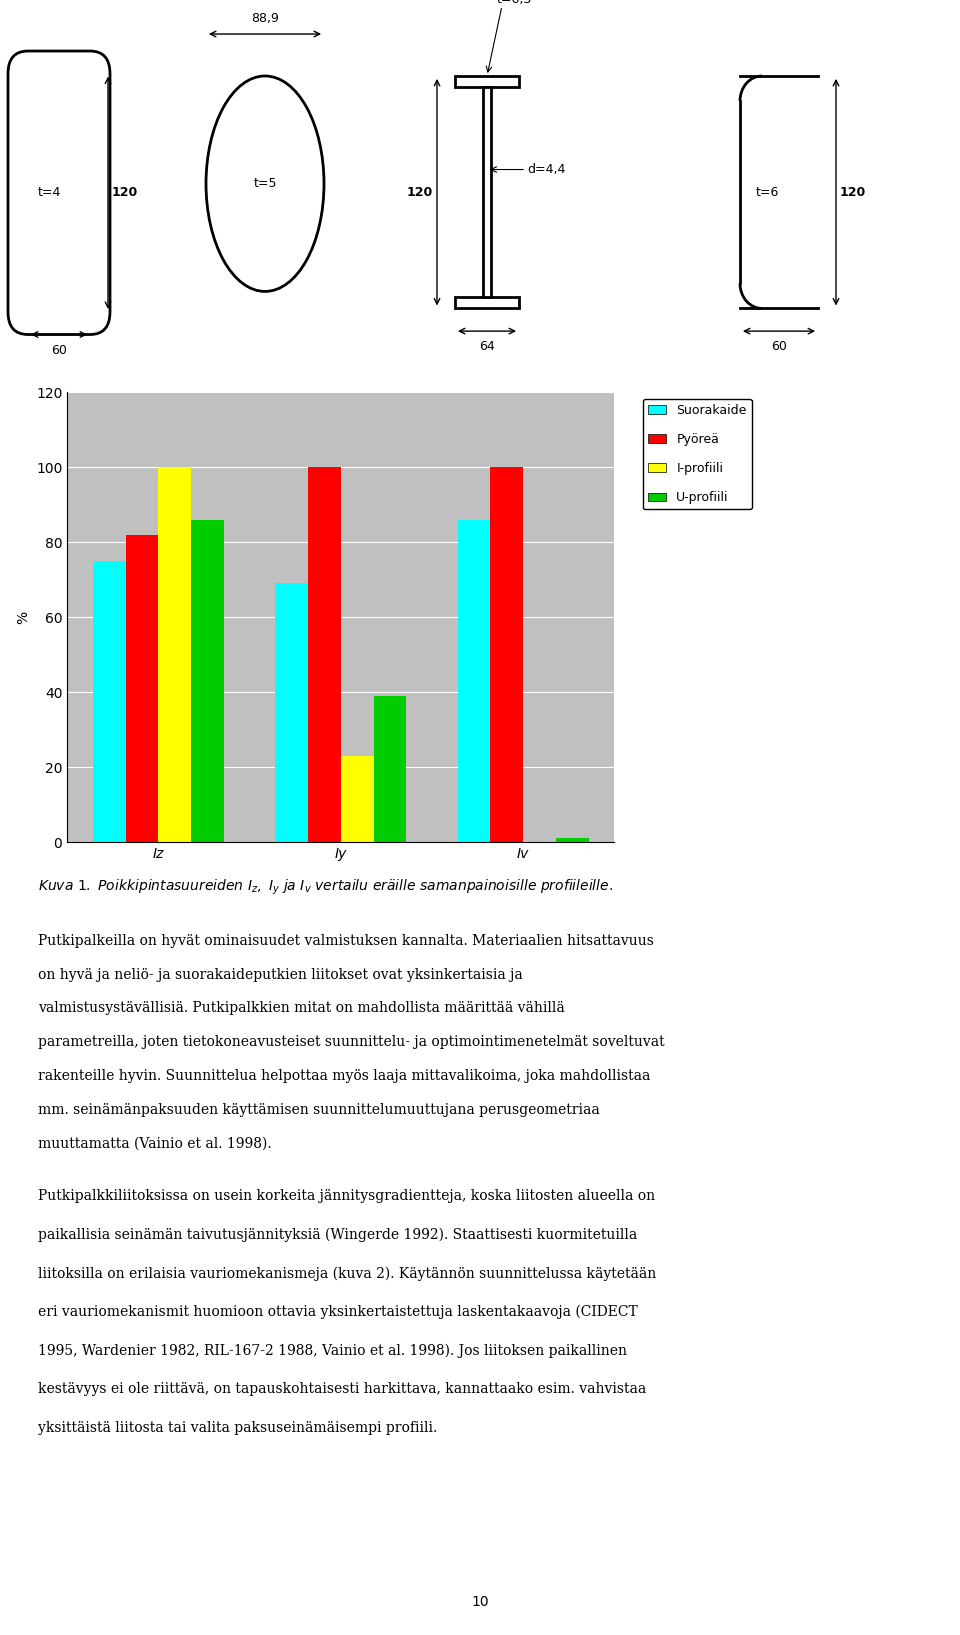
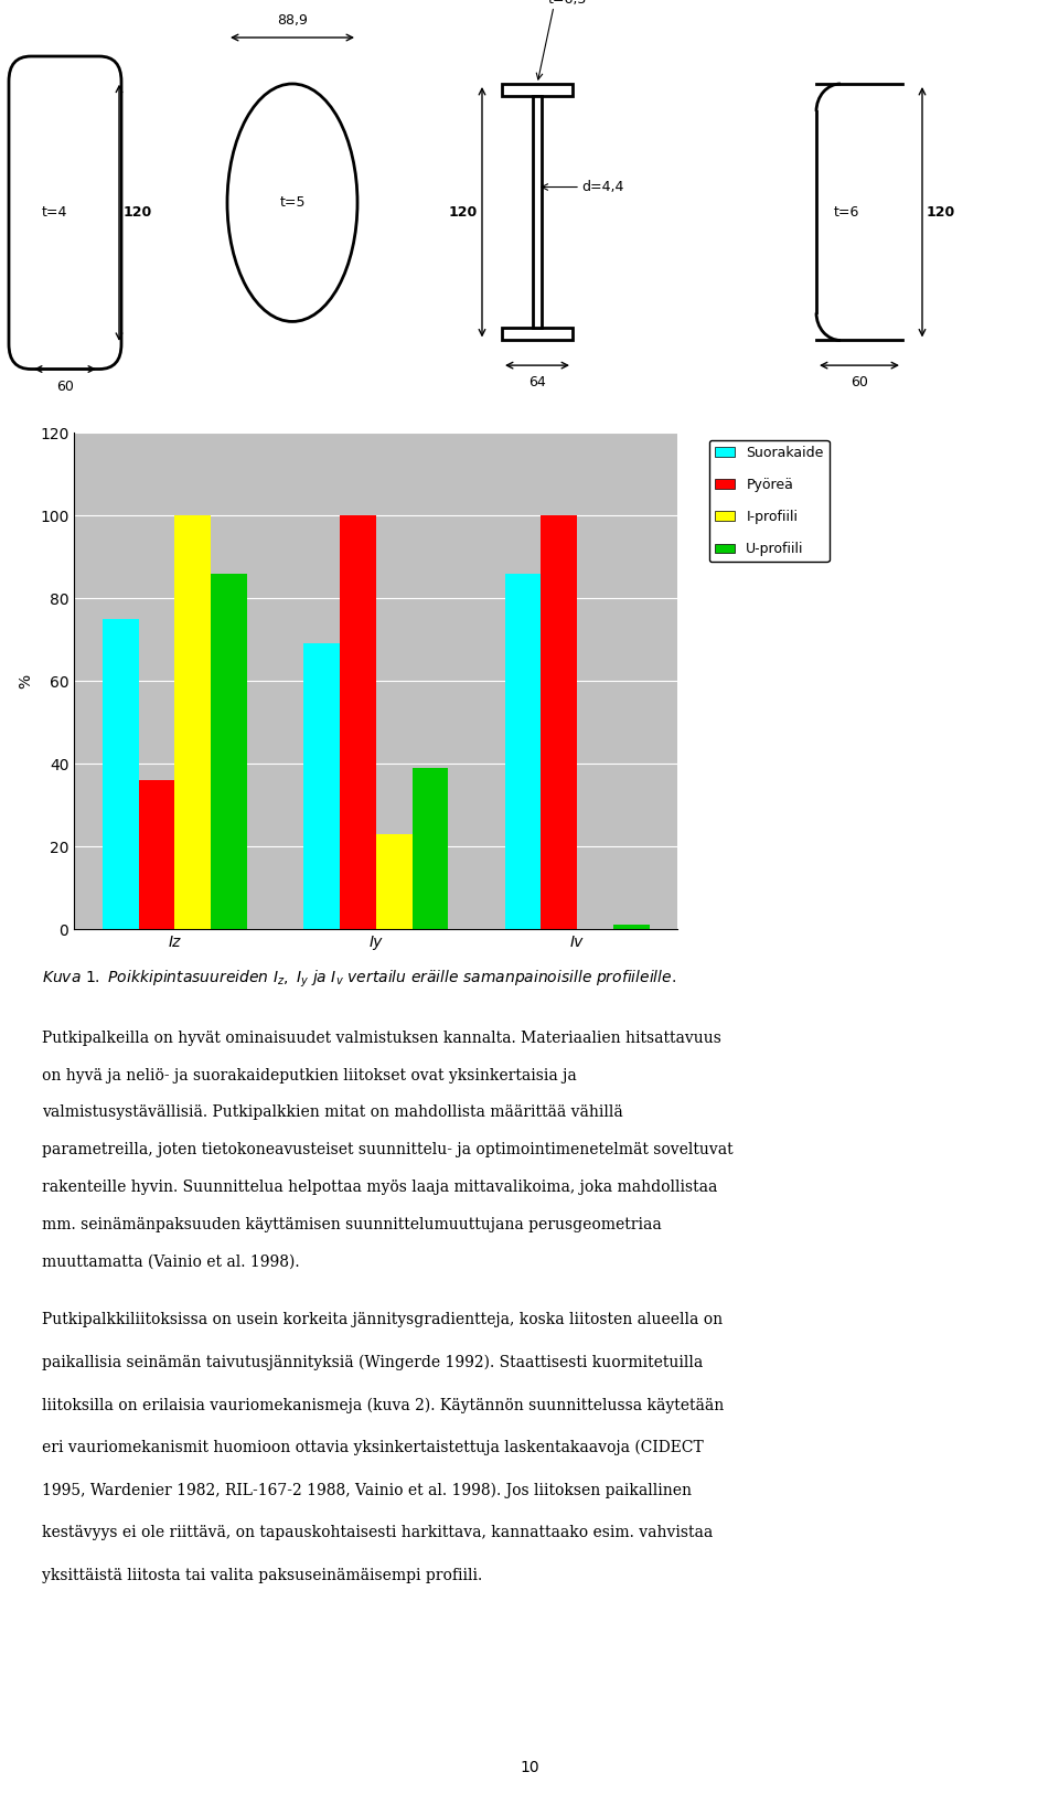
Pyöreä/Iz: 82 -> 36
